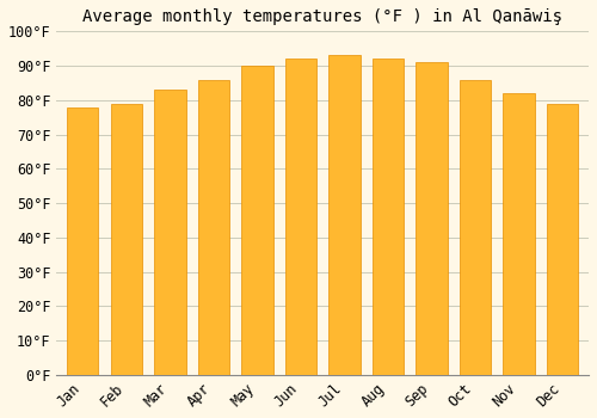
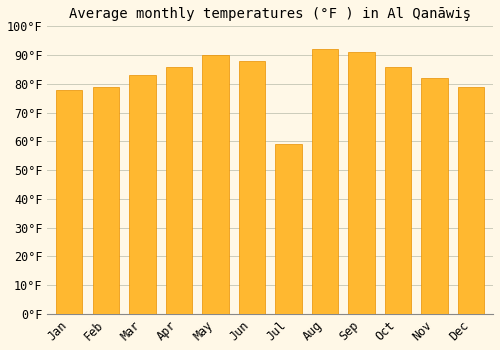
Jun: 92°F -> 88°F
Jul: 93°F -> 59°F
